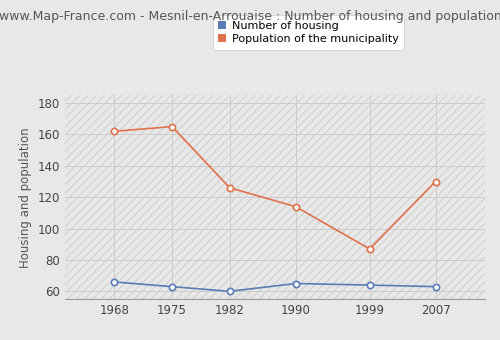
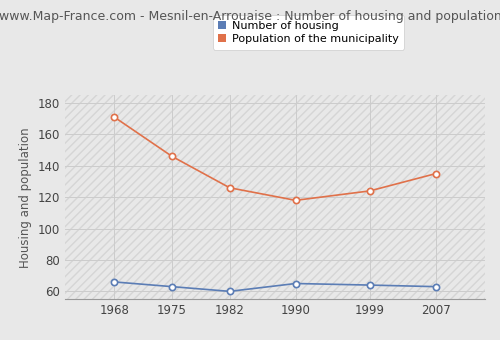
Population of the municipality/1968: 162 -> 171
Population of the municipality/1975: 165 -> 146
Population of the municipality/1990: 114 -> 118
Population of the municipality/1999: 87 -> 124
Population of the municipality/2007: 130 -> 135
